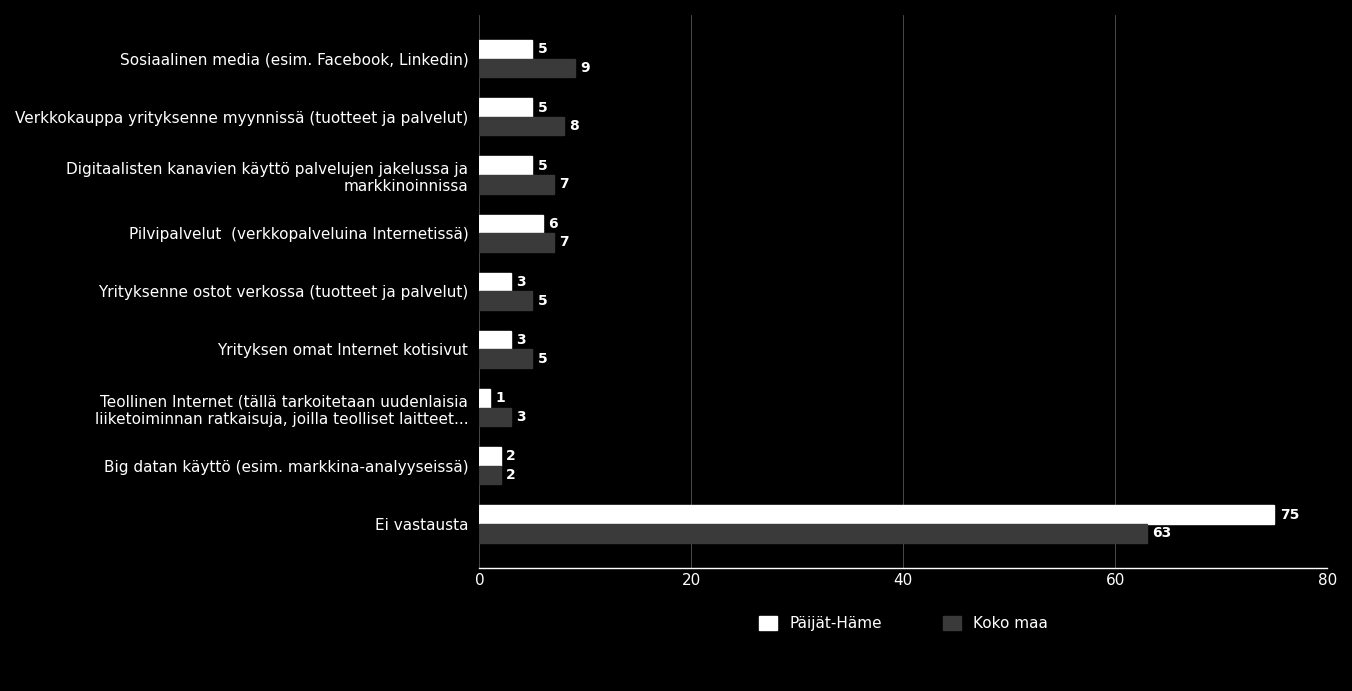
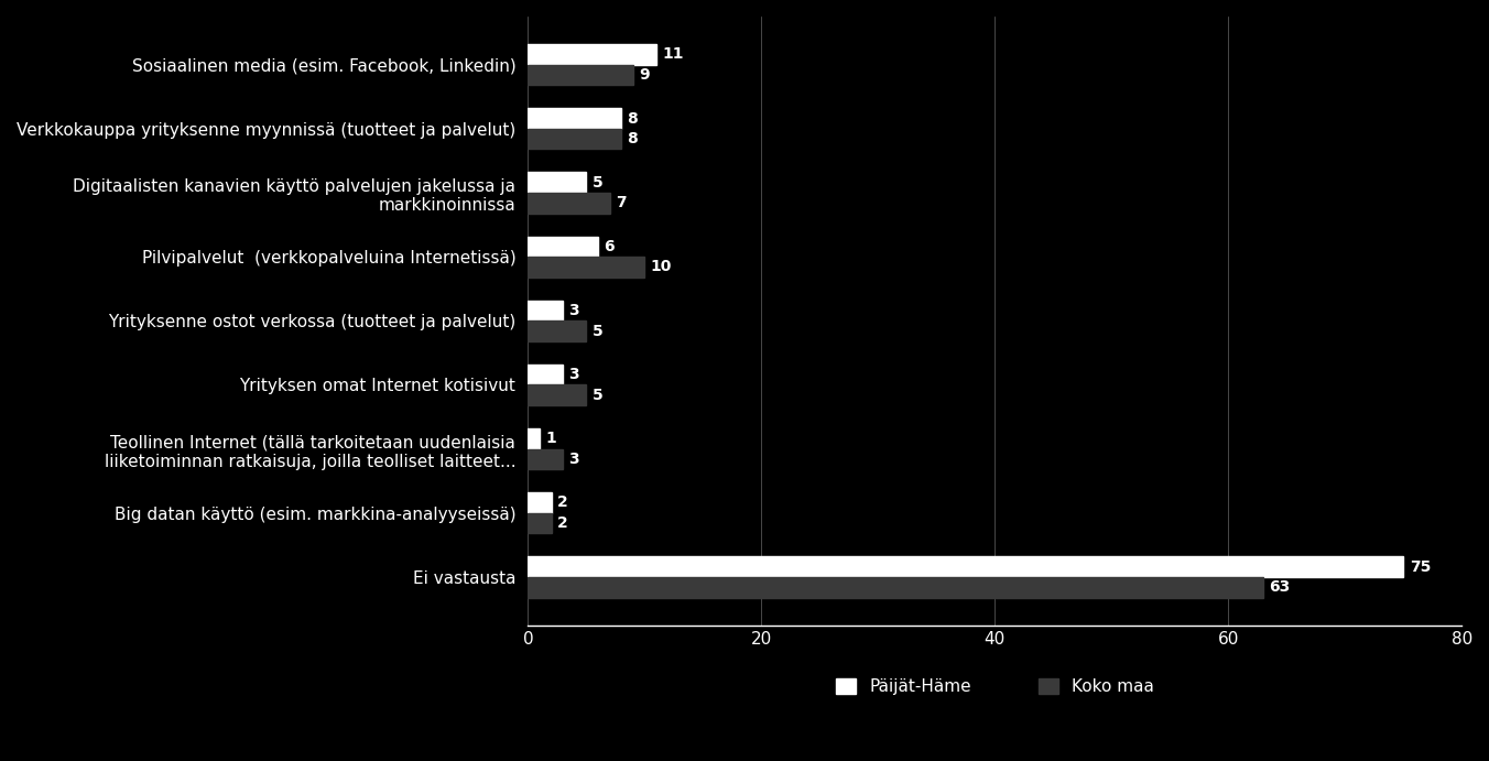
Päijät-Häme/Sosiaalinen media (esim. Facebook, Linkedin): 5 -> 11
Päijät-Häme/Verkkokauppa yrityksenne myynnissä (tuotteet ja palvelut): 5 -> 8
Koko maa/Pilvipalvelut (verkkopalveluina Internetissä): 7 -> 10
